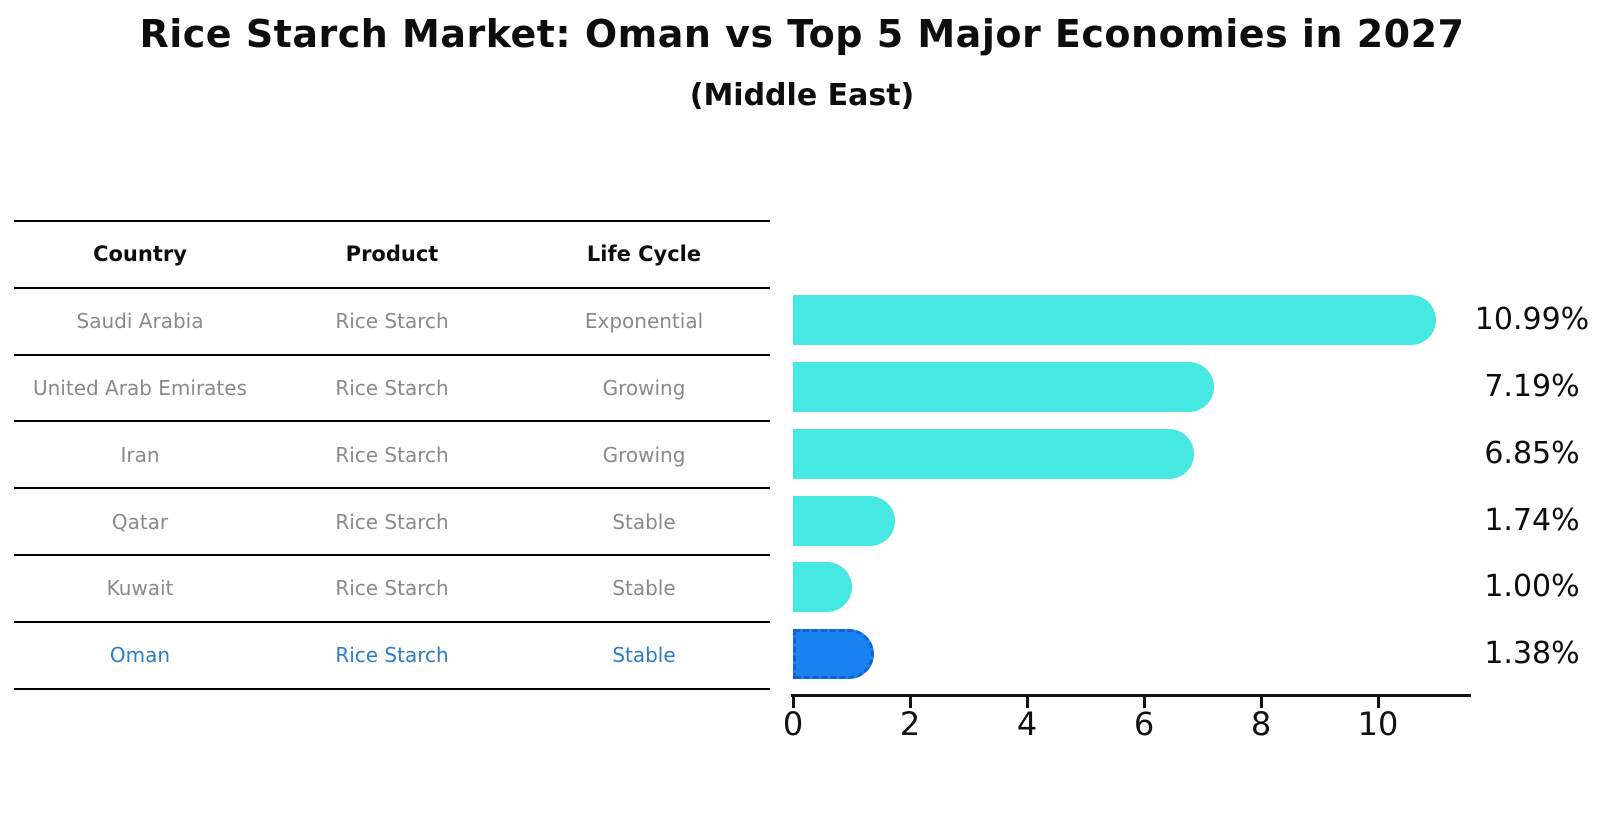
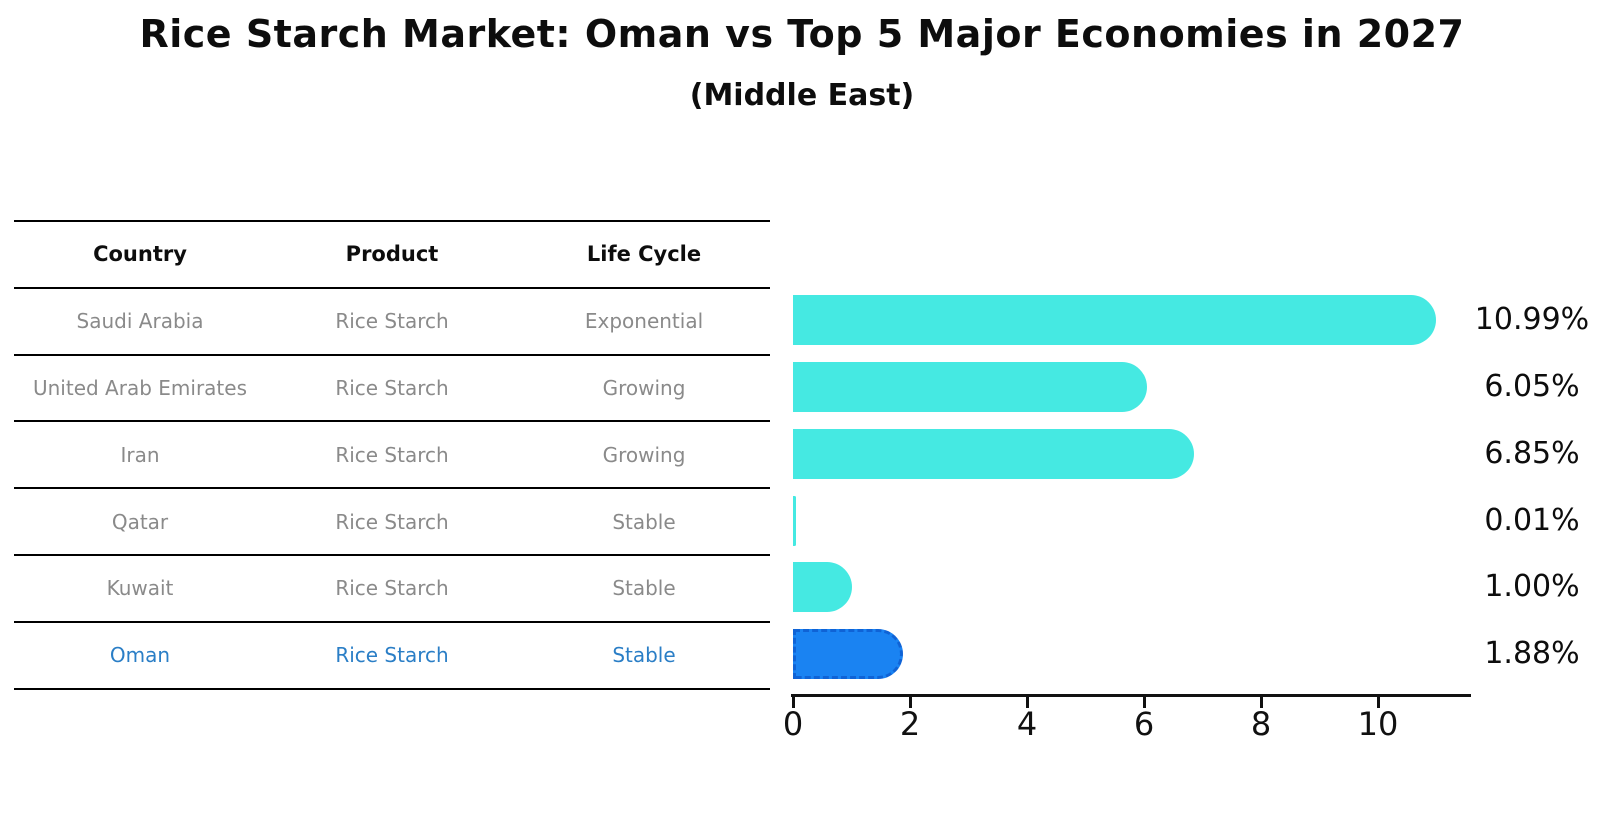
United Arab Emirates: 7.19% -> 6.05%
Qatar: 1.74% -> 0.01%
Oman: 1.38% -> 1.88%
